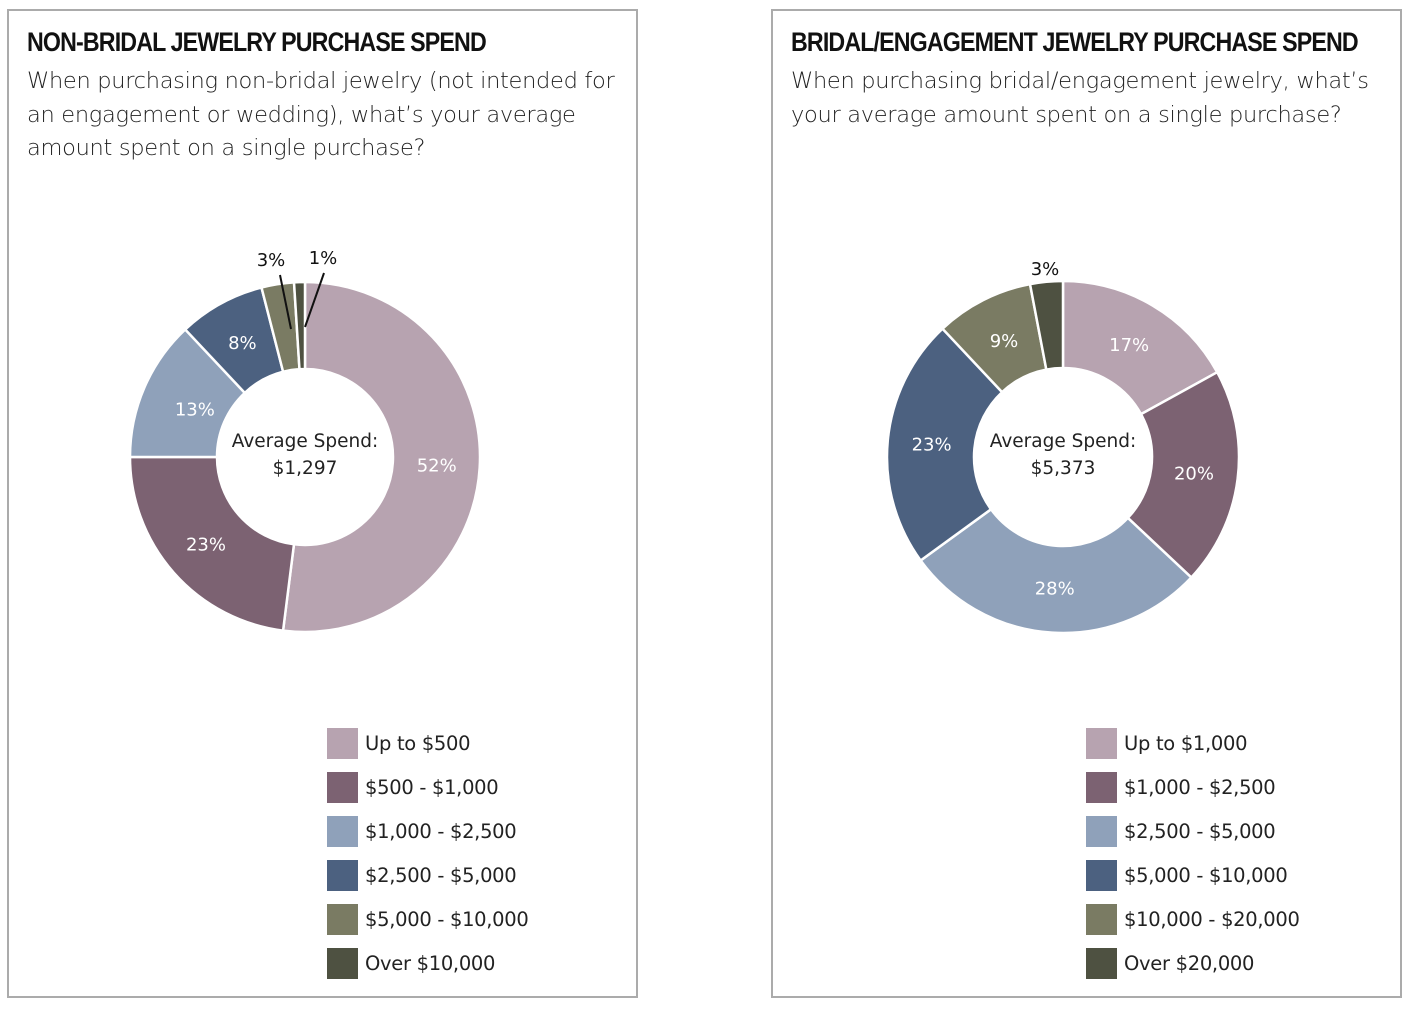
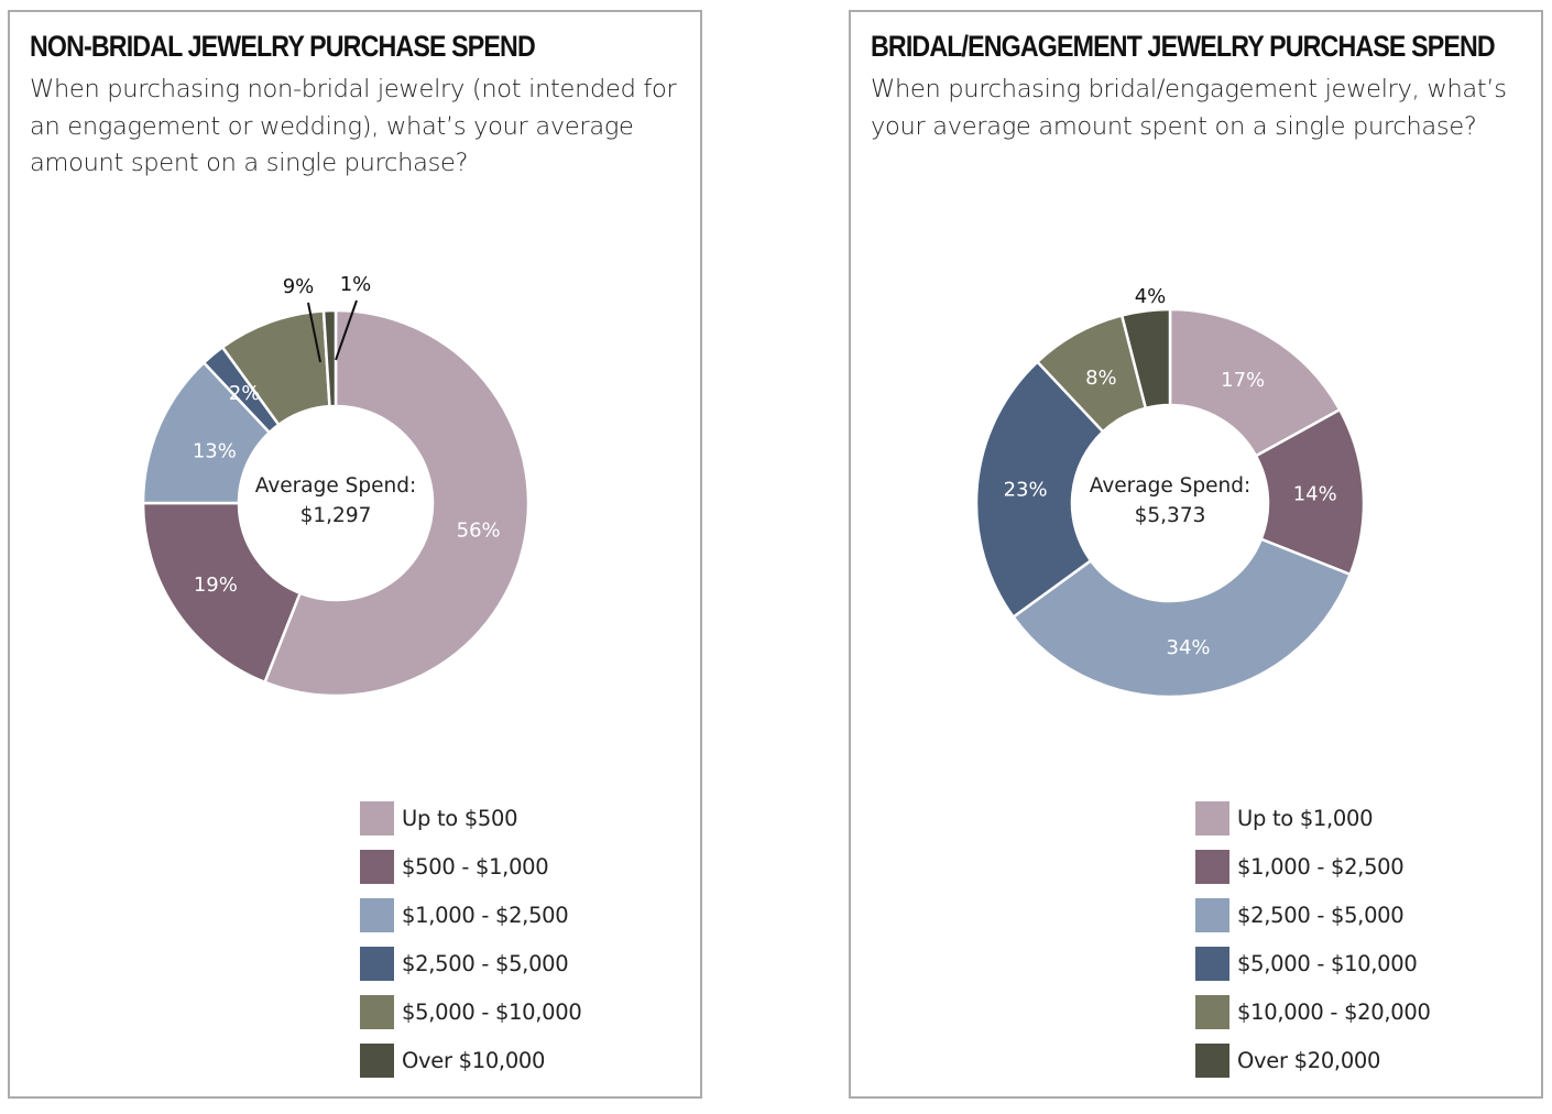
NON-BRIDAL JEWELRY PURCHASE SPEND/Up to $500: 52% -> 56%
NON-BRIDAL JEWELRY PURCHASE SPEND/$500 - $1,000: 23% -> 19%
NON-BRIDAL JEWELRY PURCHASE SPEND/$2,500 - $5,000: 8% -> 2%
NON-BRIDAL JEWELRY PURCHASE SPEND/$5,000 - $10,000: 3% -> 9%
BRIDAL/ENGAGEMENT JEWELRY PURCHASE SPEND/$1,000 - $2,500: 20% -> 14%
BRIDAL/ENGAGEMENT JEWELRY PURCHASE SPEND/$2,500 - $5,000: 28% -> 34%
BRIDAL/ENGAGEMENT JEWELRY PURCHASE SPEND/$10,000 - $20,000: 9% -> 8%
BRIDAL/ENGAGEMENT JEWELRY PURCHASE SPEND/Over $20,000: 3% -> 4%
